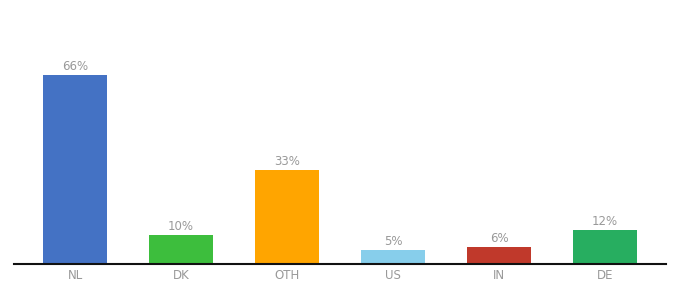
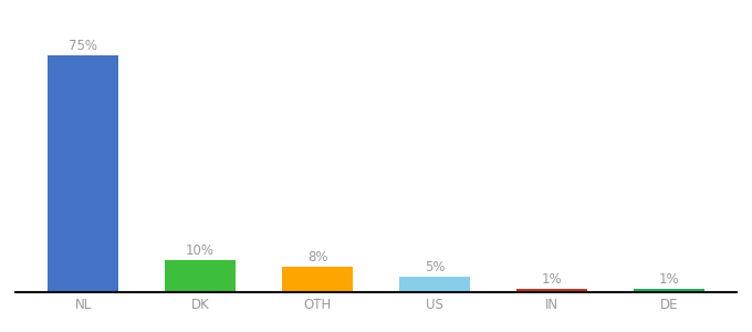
NL: 66% -> 75%
OTH: 33% -> 8%
IN: 6% -> 1%
DE: 12% -> 1%
